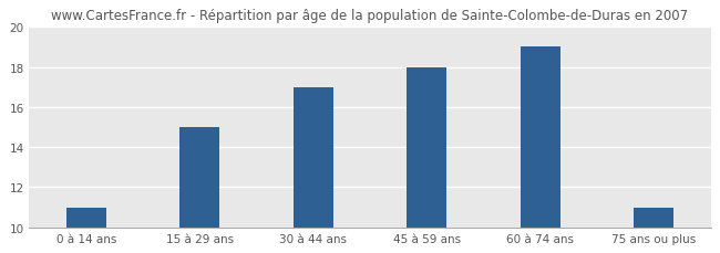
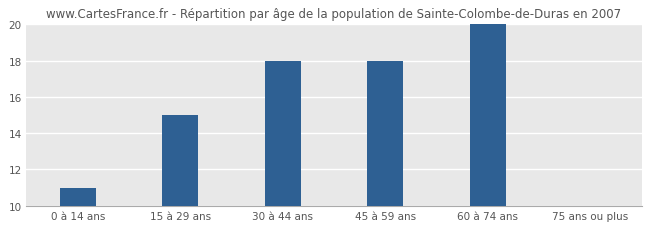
30 à 44 ans: 17 -> 18
60 à 74 ans: 19 -> 20
75 ans ou plus: 11 -> 10
